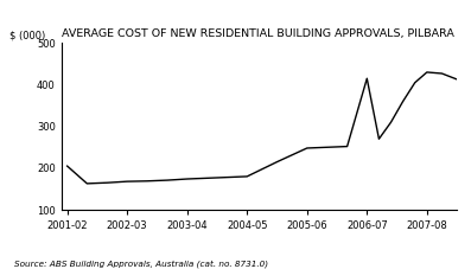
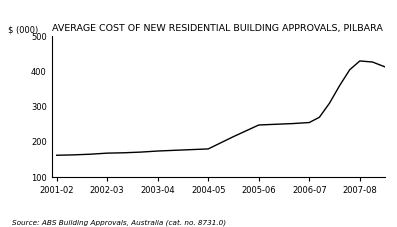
2001-02: 205 -> 162
2006-07: 415 -> 255
